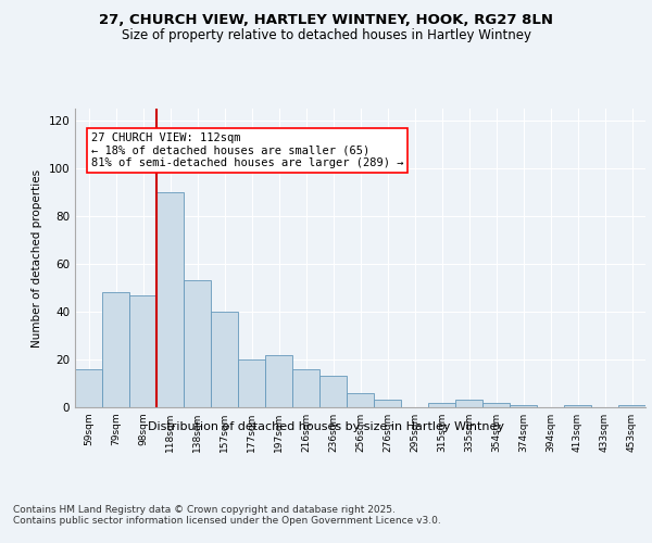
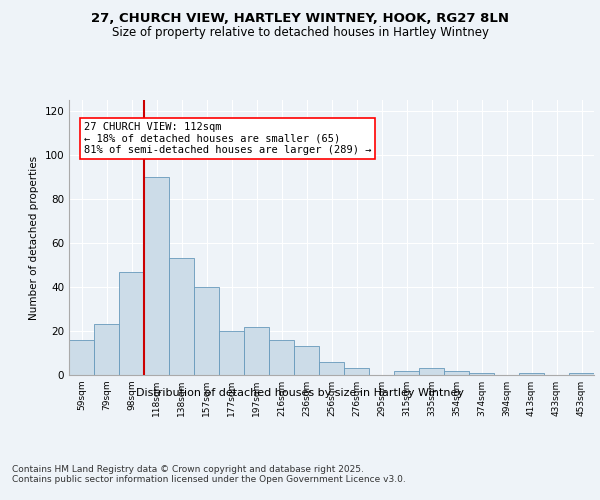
79sqm: 48 -> 23
